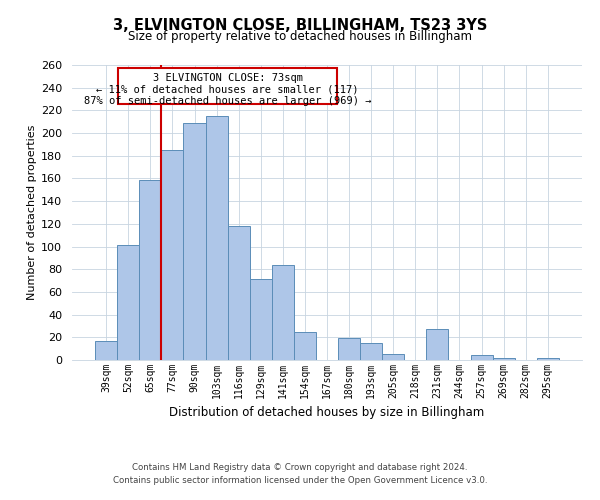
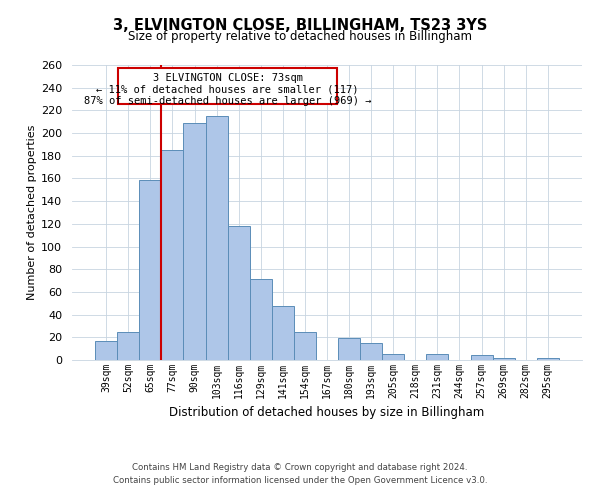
52sqm: 101 -> 25
141sqm: 84 -> 48
231sqm: 27 -> 5
